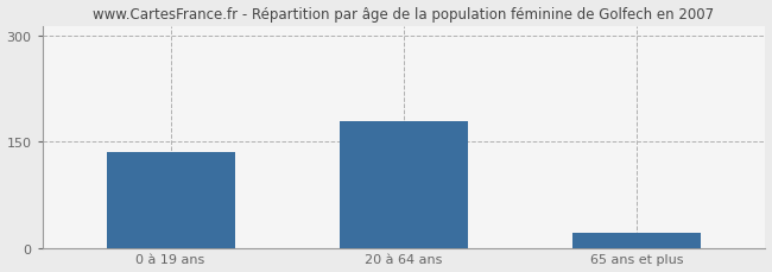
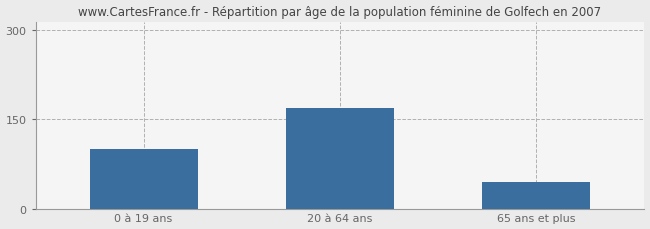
0 à 19 ans: 135 -> 100
20 à 64 ans: 180 -> 170
65 ans et plus: 22 -> 44
